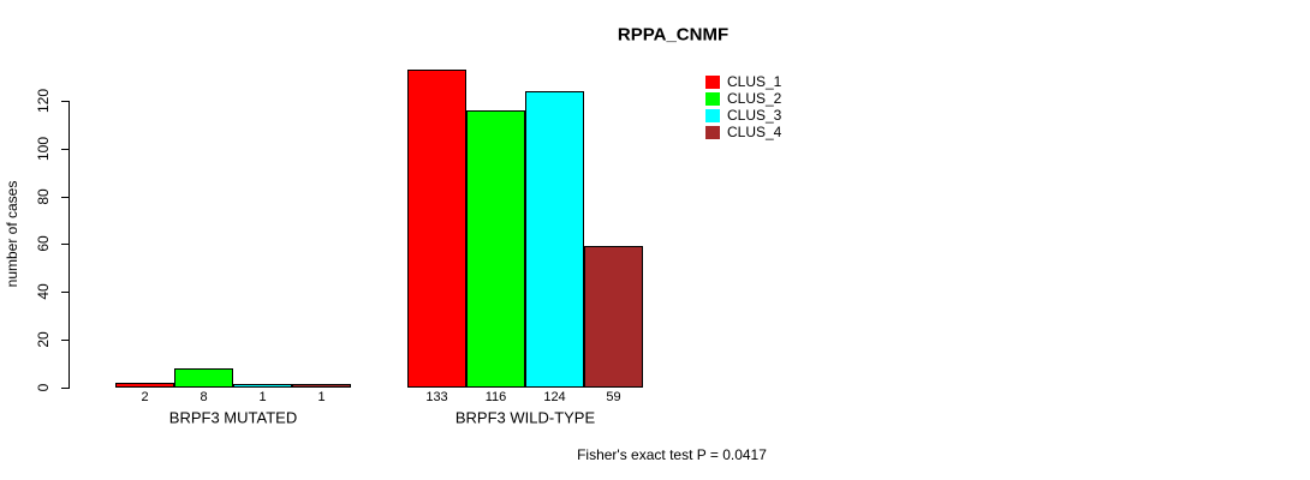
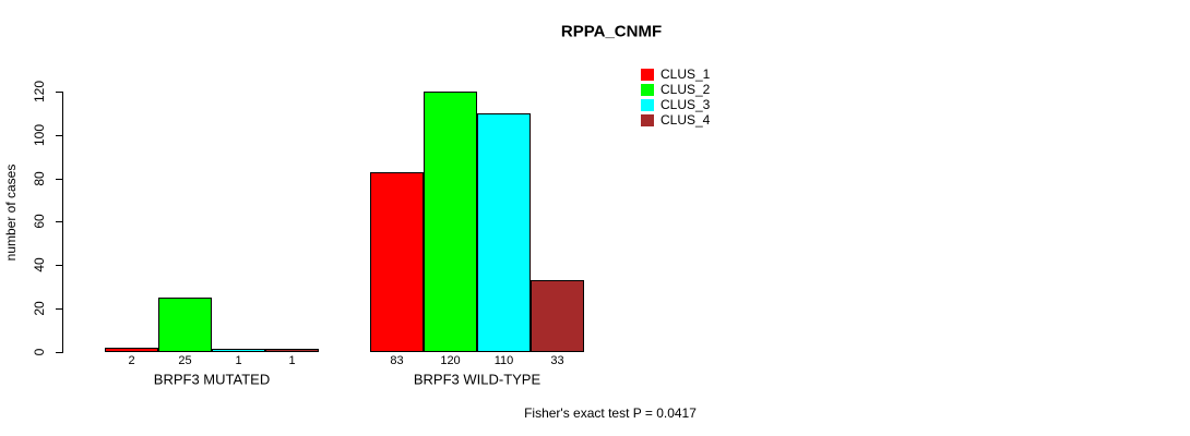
CLUS_2/BRPF3 MUTATED: 8 -> 25
CLUS_1/BRPF3 WILD-TYPE: 133 -> 83
CLUS_2/BRPF3 WILD-TYPE: 116 -> 120
CLUS_3/BRPF3 WILD-TYPE: 124 -> 110
CLUS_4/BRPF3 WILD-TYPE: 59 -> 33
